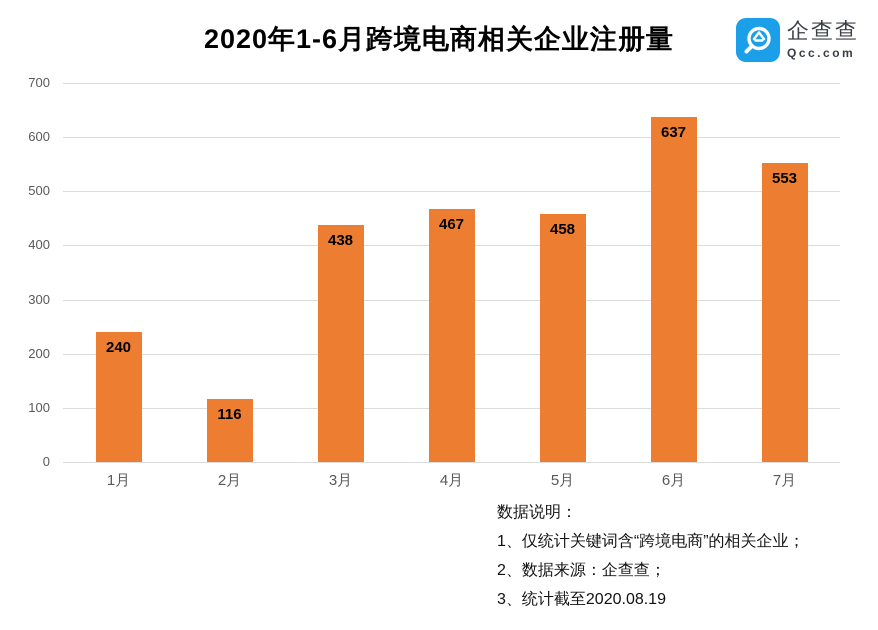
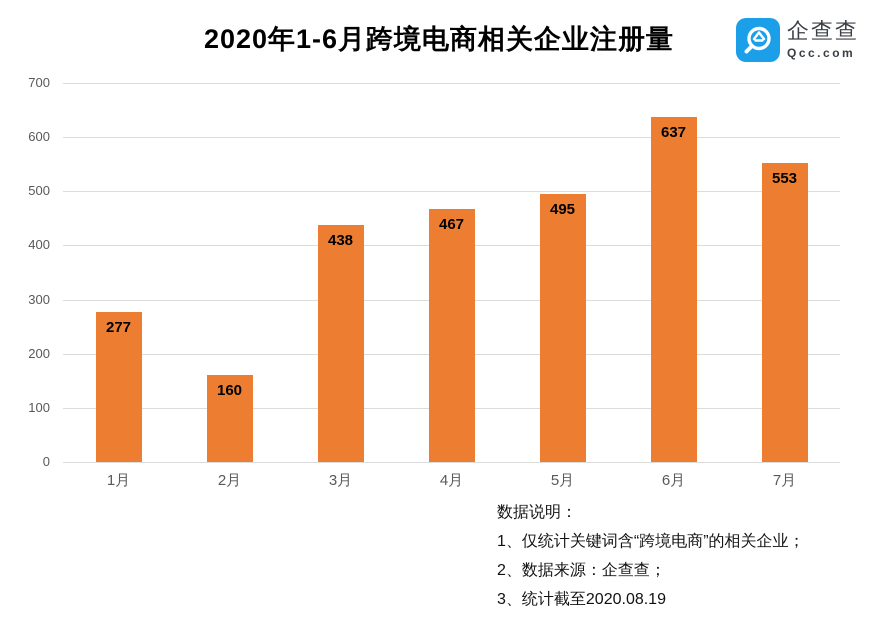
1月: 240 -> 277
2月: 116 -> 160
5月: 458 -> 495
